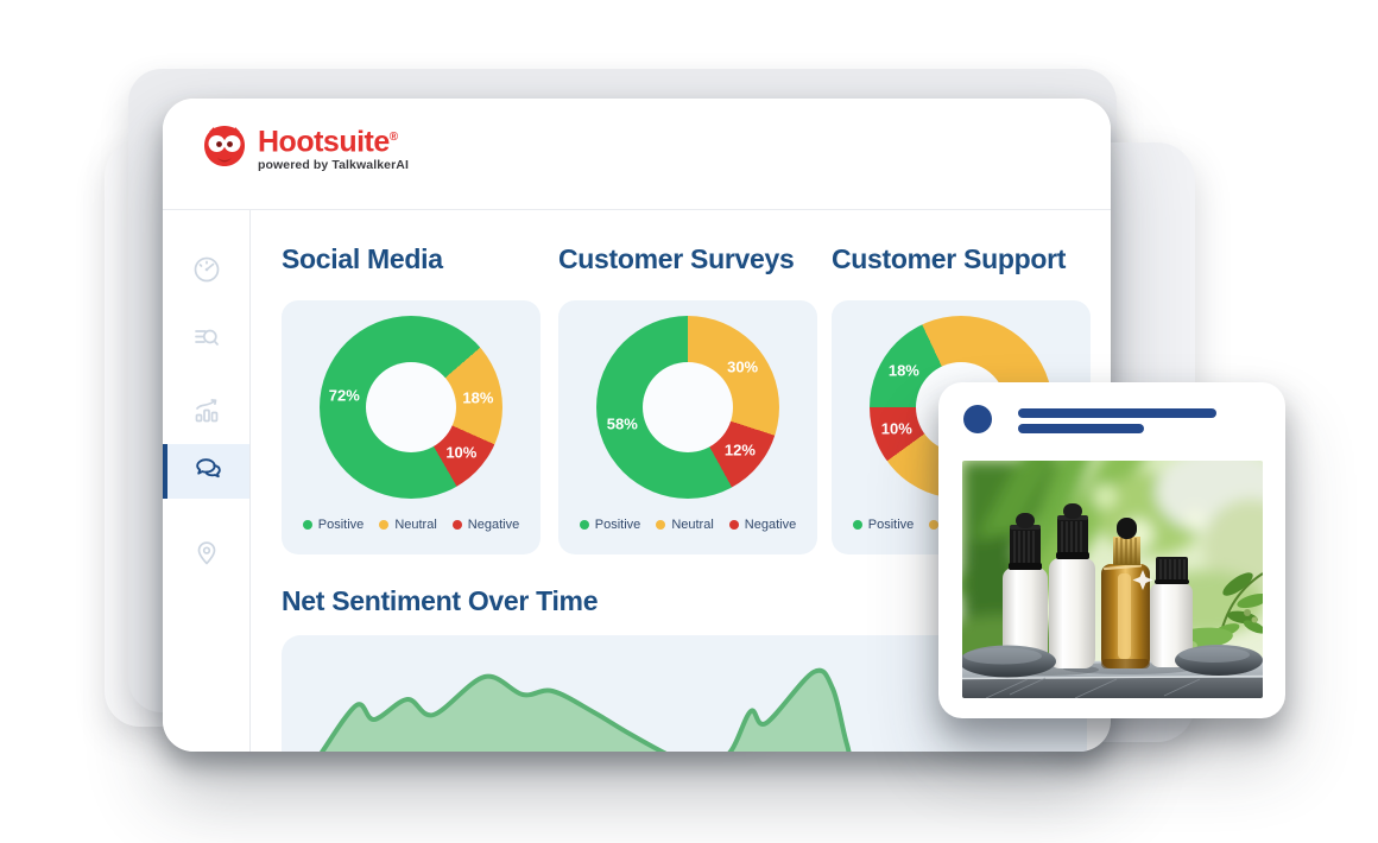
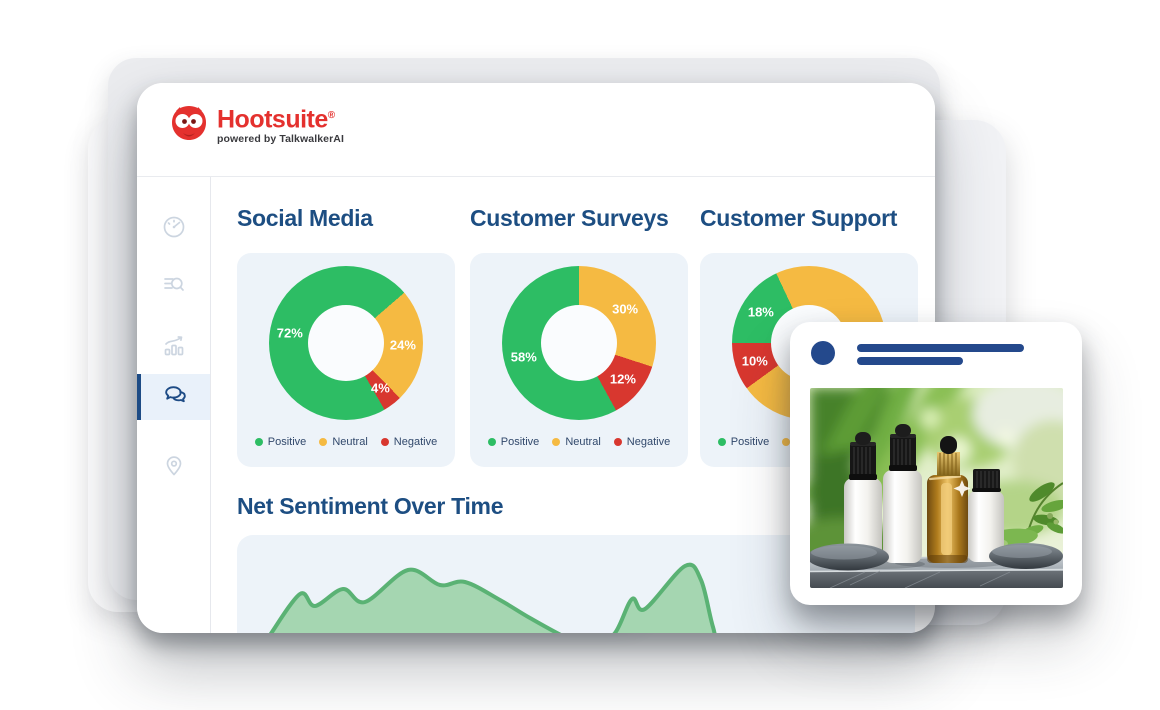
Social Media/Neutral: 18% -> 24%
Social Media/Negative: 10% -> 4%
